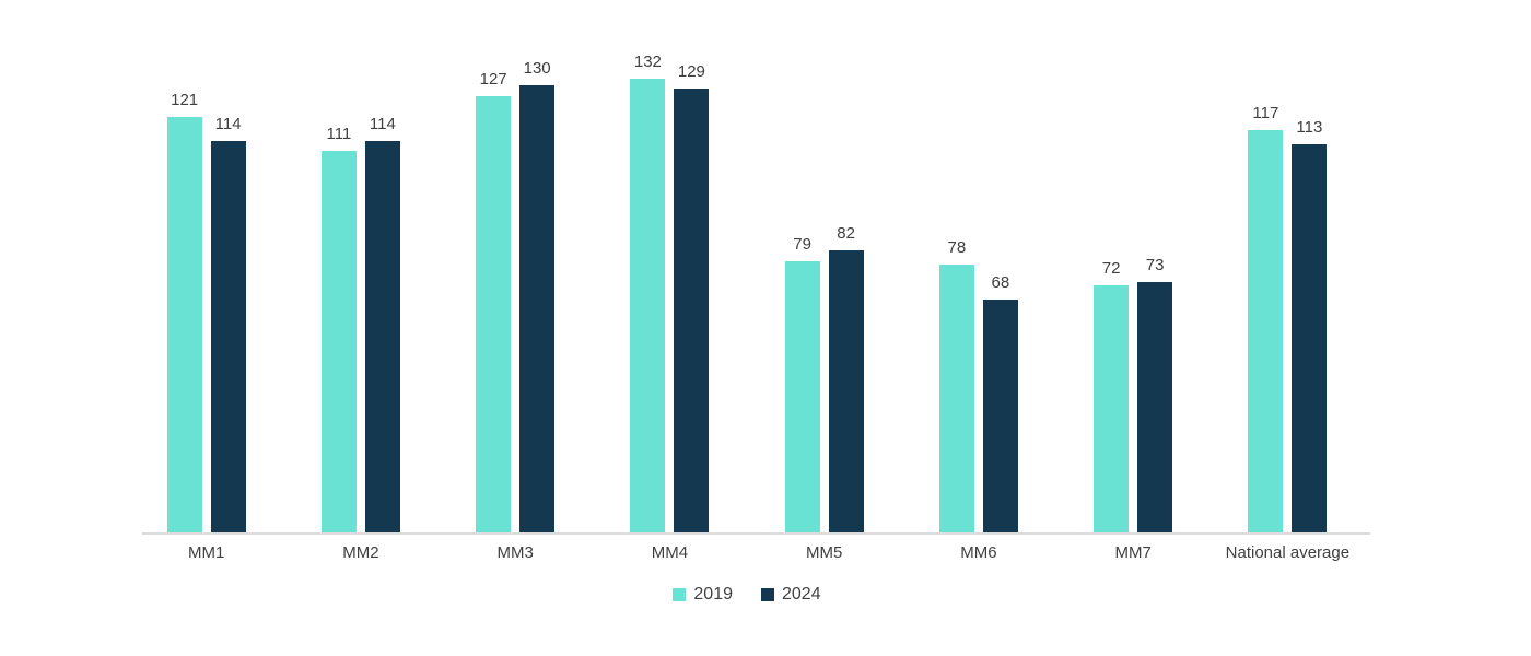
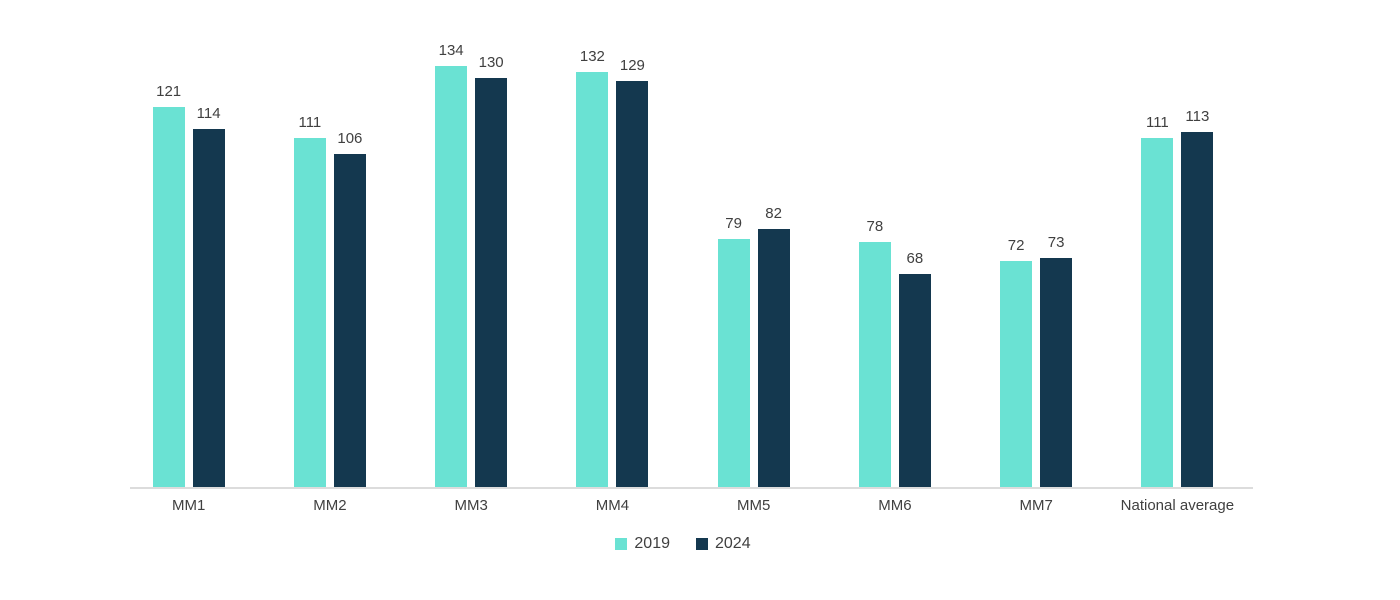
2024/MM2: 114 -> 106
2019/MM3: 127 -> 134
2019/National average: 117 -> 111
